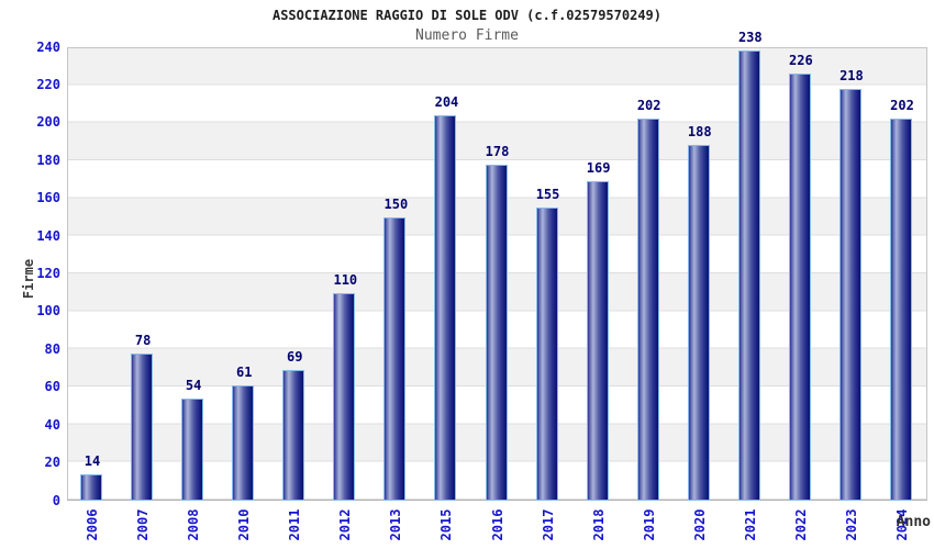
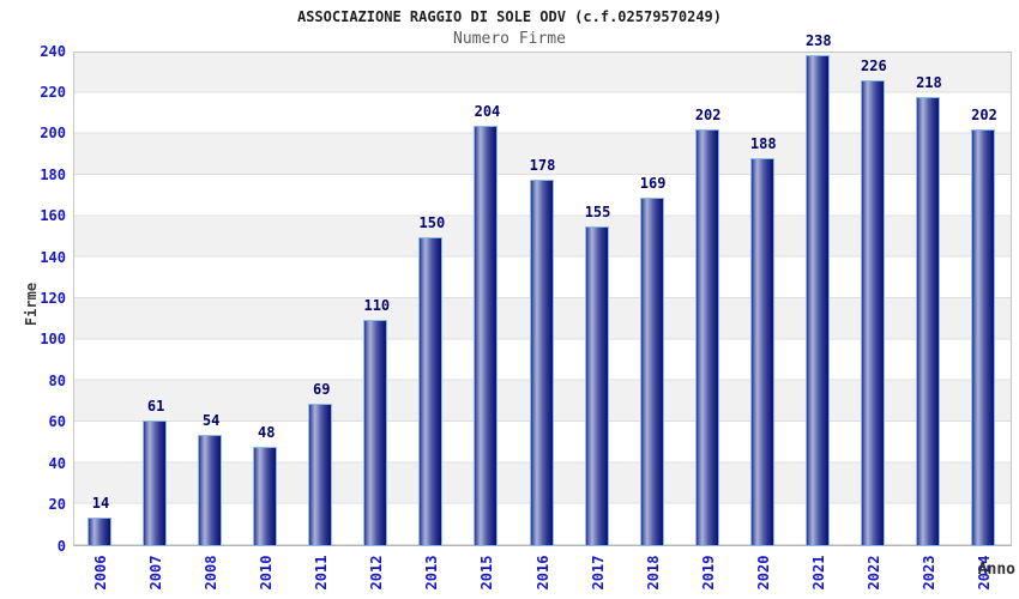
2007: 78 -> 61
2010: 61 -> 48
